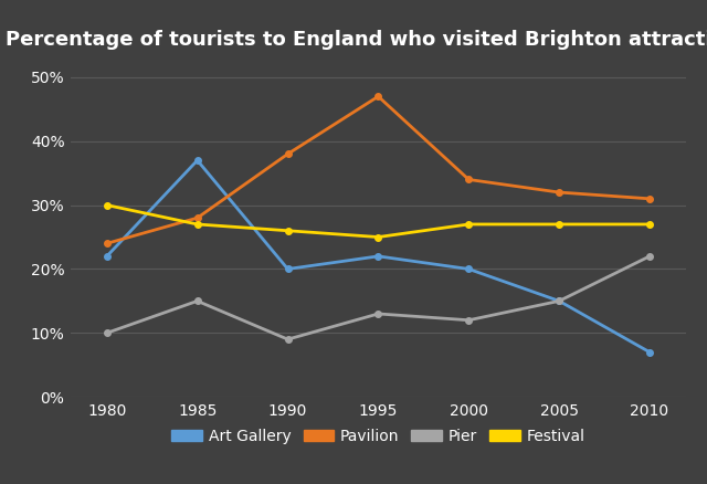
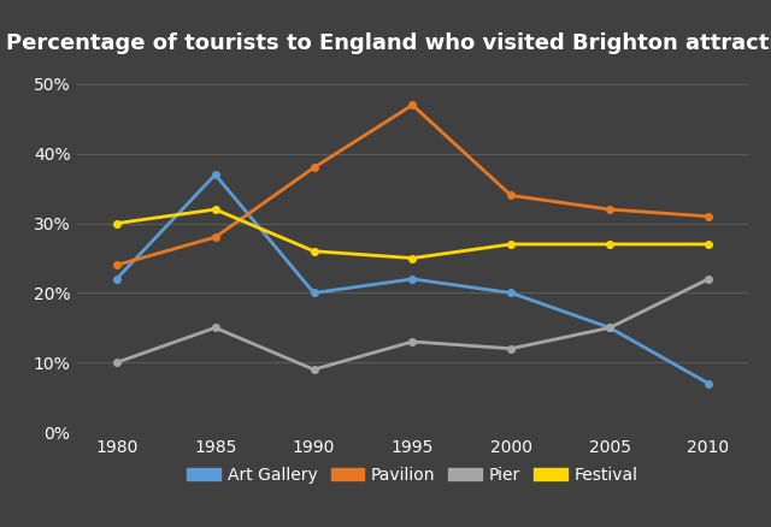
Festival/1985: 27% -> 32%
